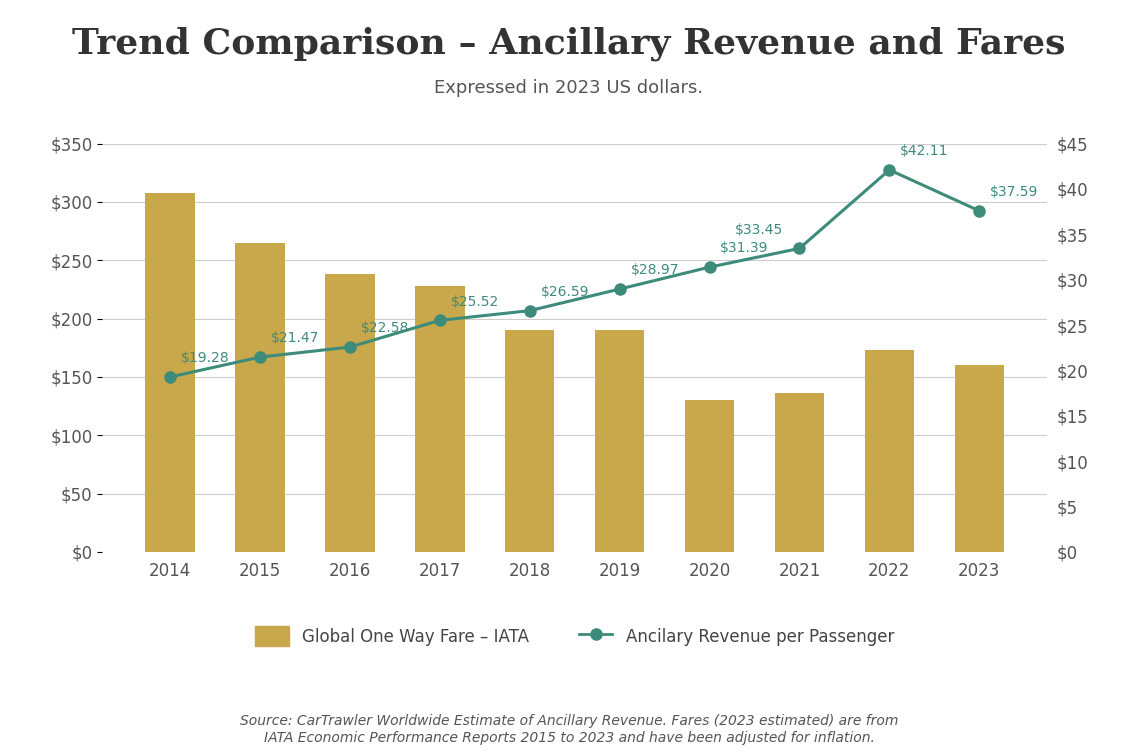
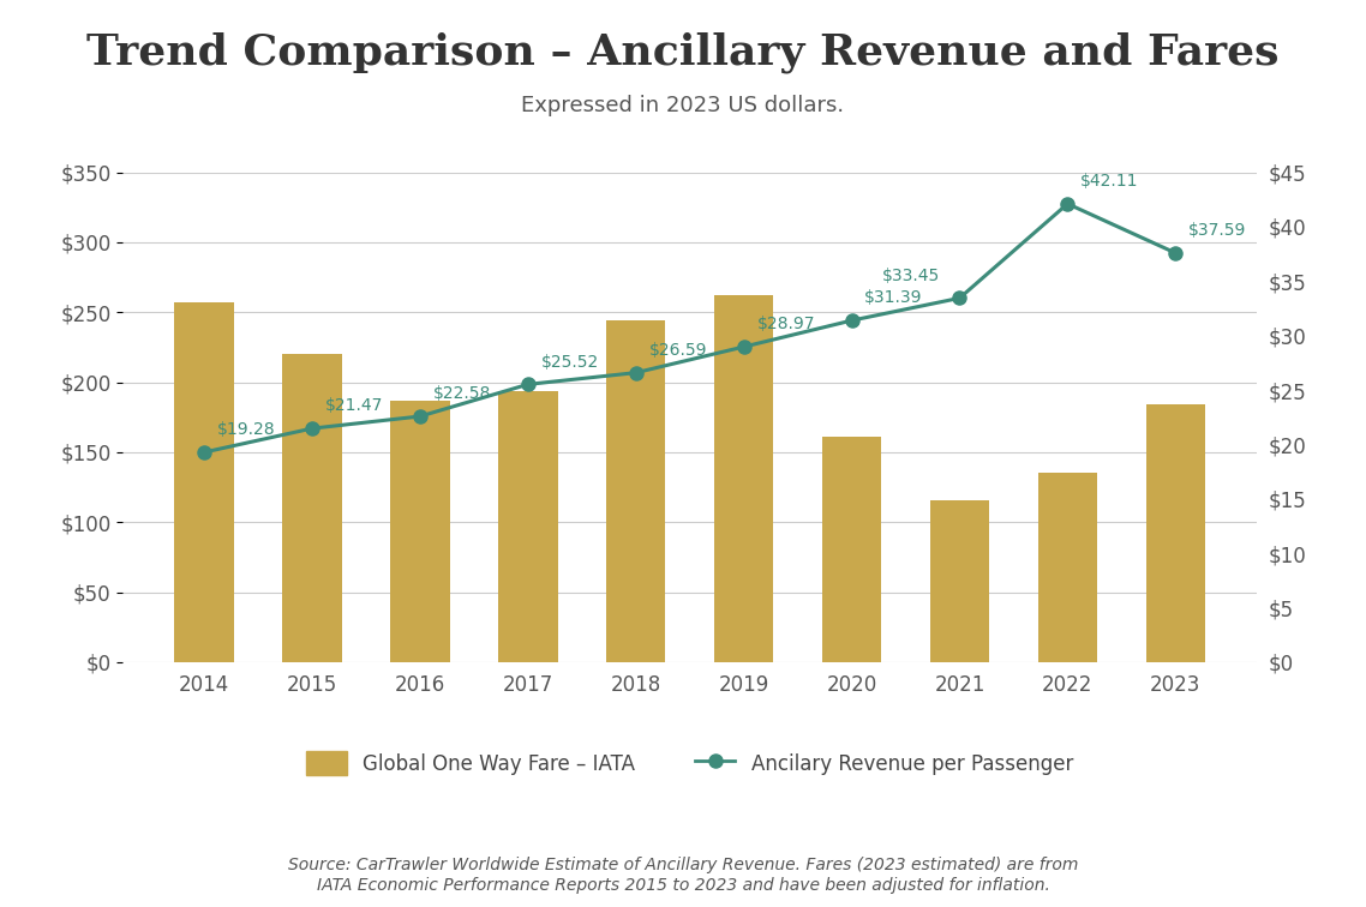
Global One Way Fare – IATA/2014: $308 -> $257
Global One Way Fare – IATA/2015: $265 -> $220
Global One Way Fare – IATA/2016: $238 -> $187
Global One Way Fare – IATA/2017: $228 -> $194
Global One Way Fare – IATA/2018: $190 -> $244
Global One Way Fare – IATA/2019: $190 -> $262
Global One Way Fare – IATA/2020: $130 -> $161
Global One Way Fare – IATA/2021: $136 -> $116
Global One Way Fare – IATA/2022: $173 -> $135
Global One Way Fare – IATA/2023: $160 -> $184
